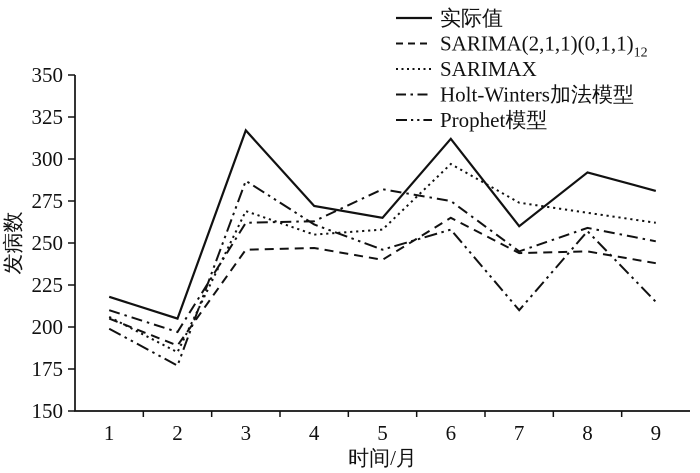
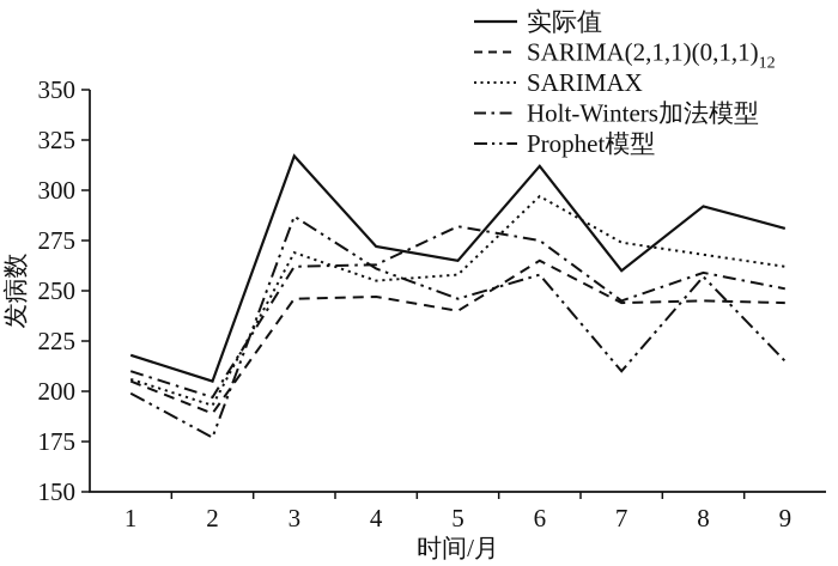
SARIMAX/2: 185 -> 193
SARIMA(2,1,1)(0,1,1)/9: 238 -> 244
